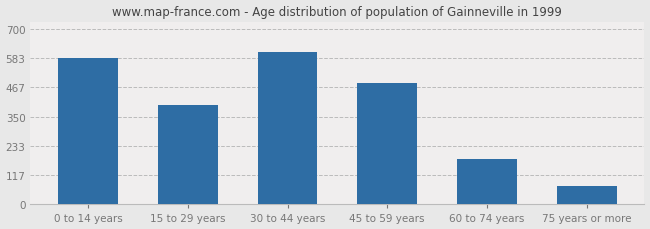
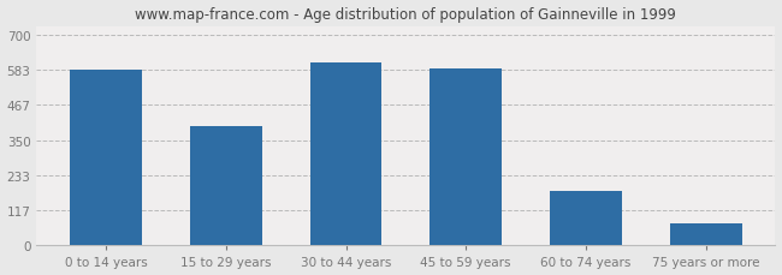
45 to 59 years: 484 -> 590
